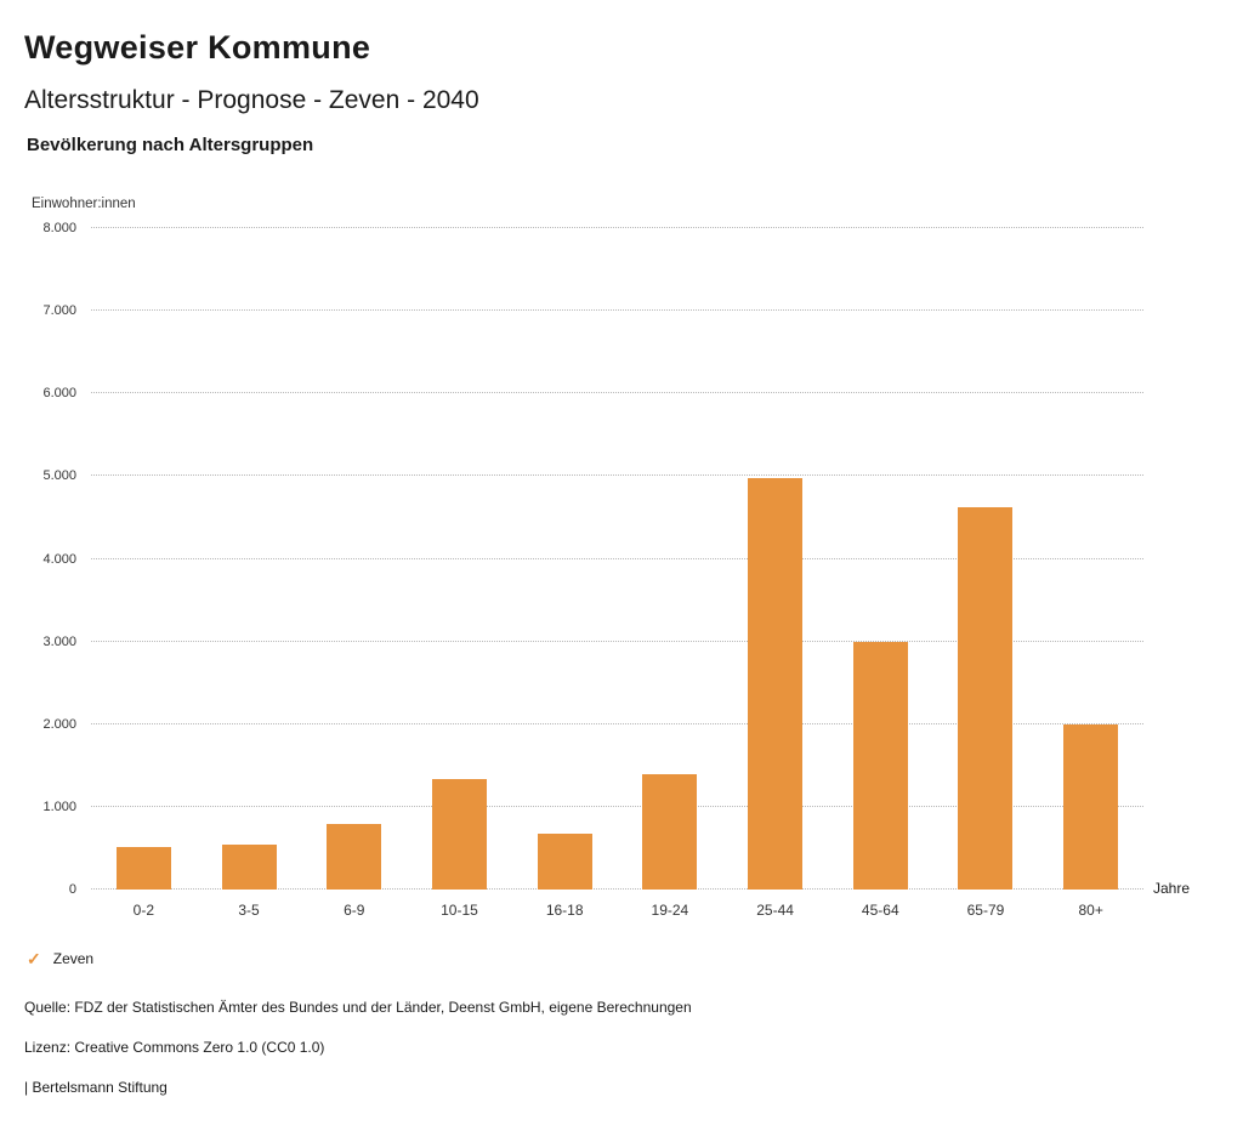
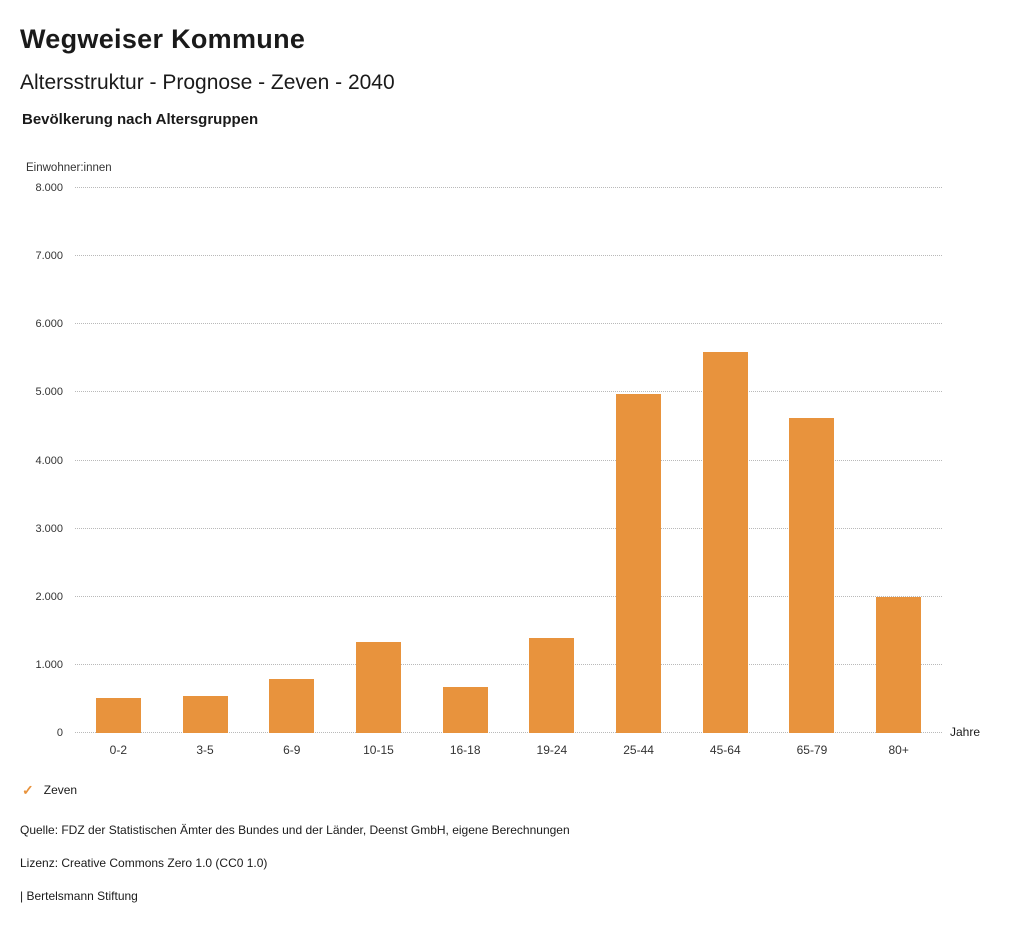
45-64: 3000 -> 5600
